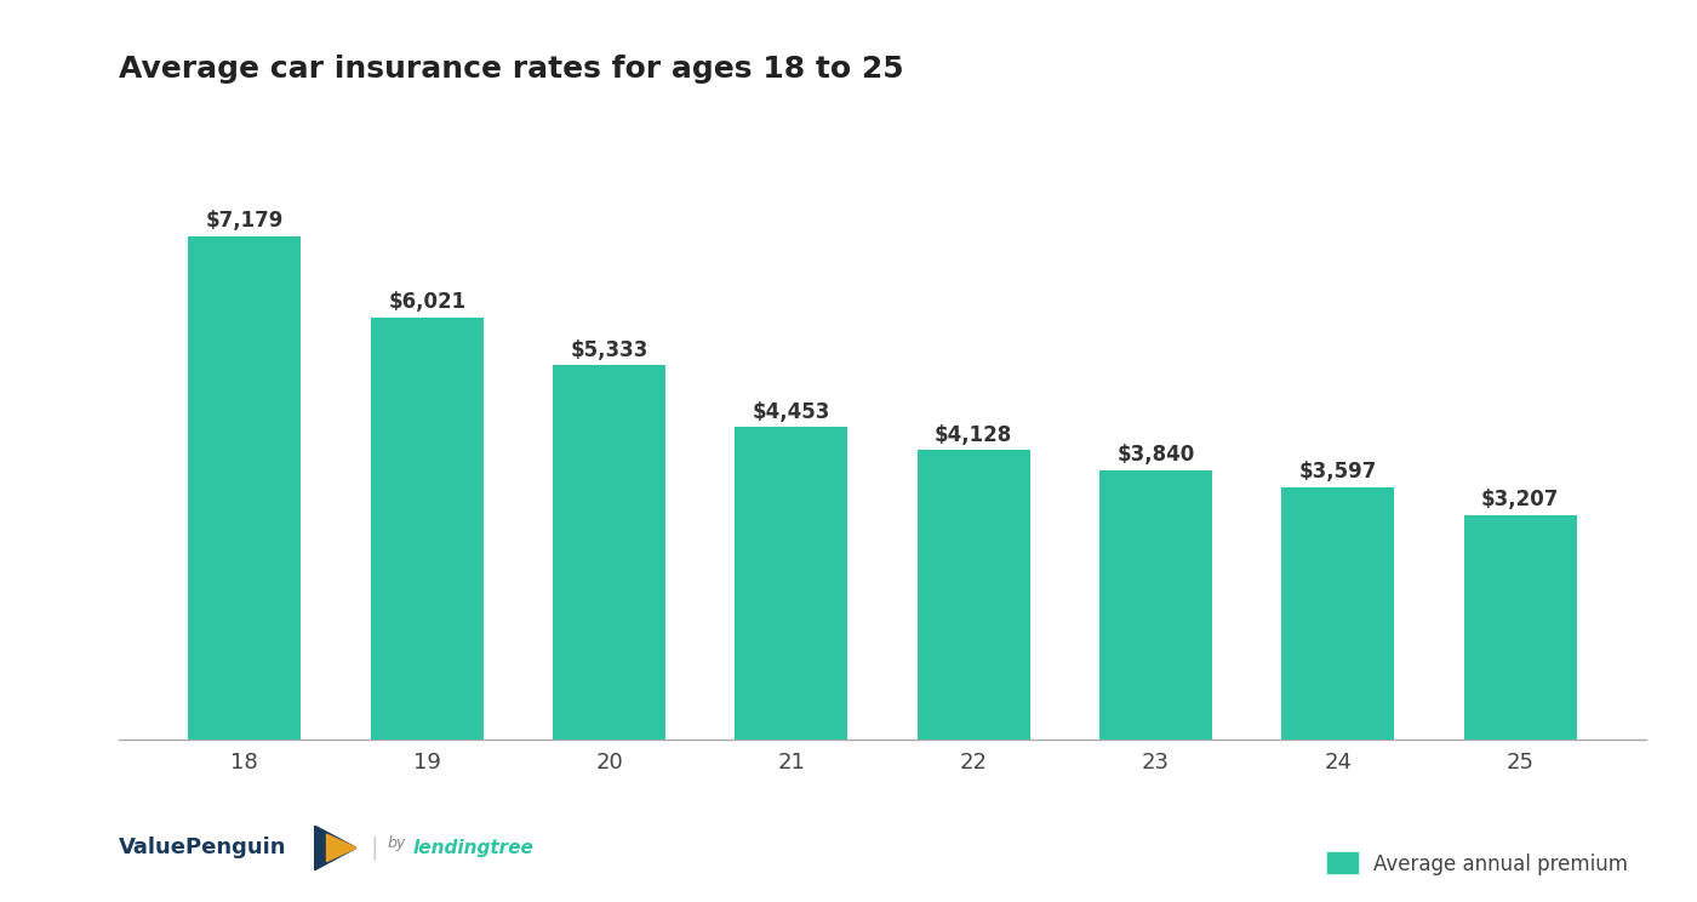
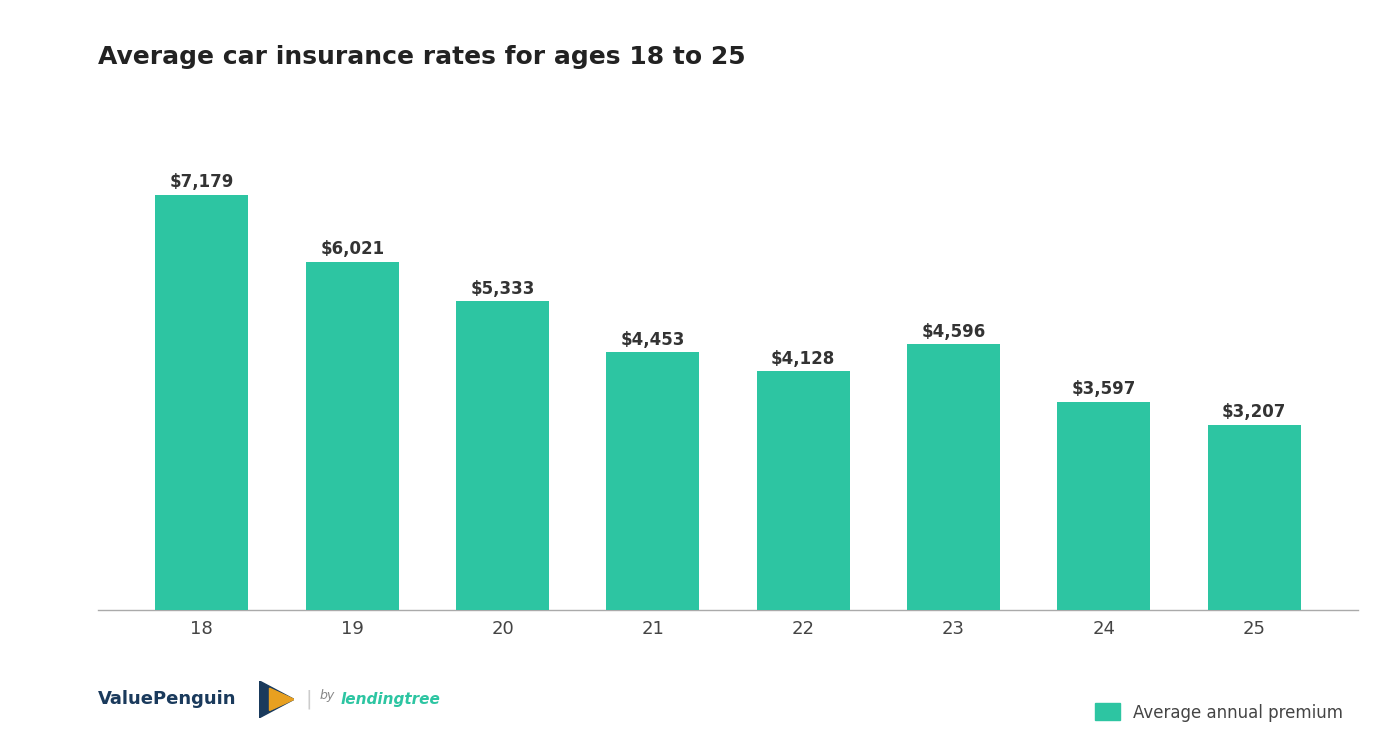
23: $3,840 -> $4,596
